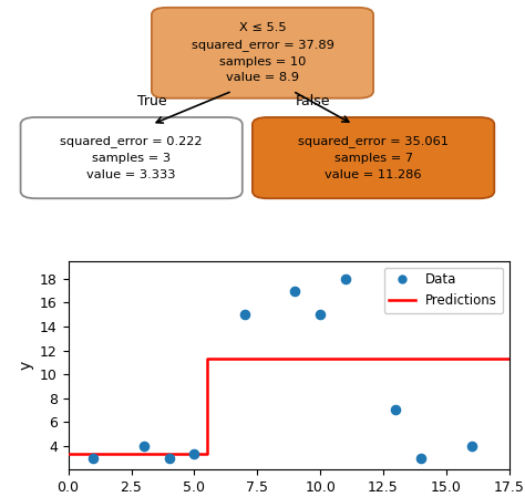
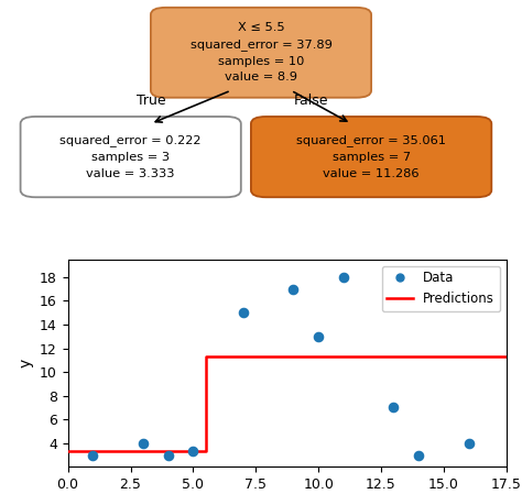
Data/10.0: 15.0 -> 13.0
